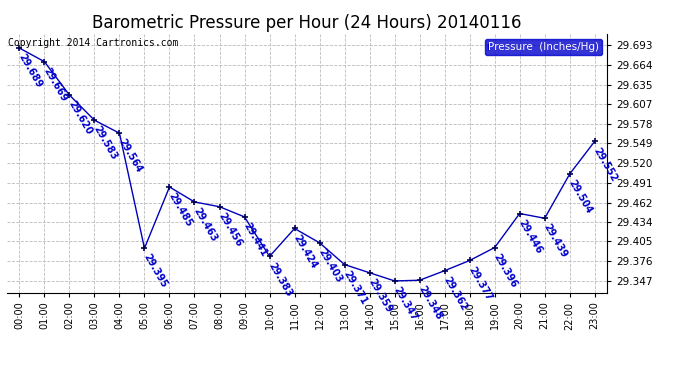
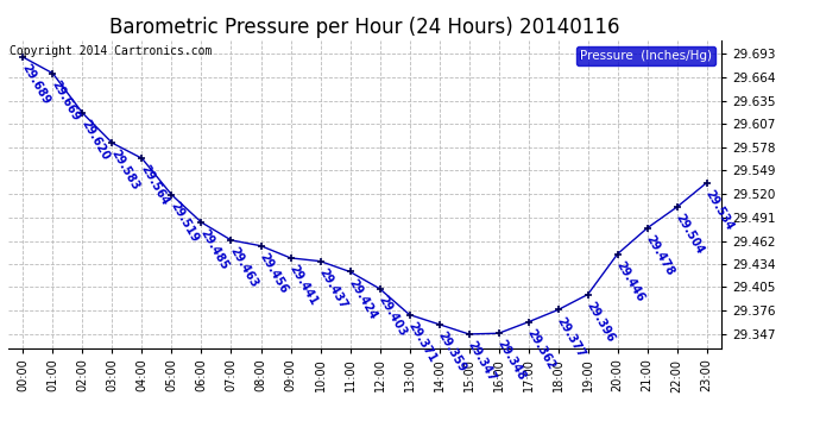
05:00: 29.395 -> 29.519
10:00: 29.383 -> 29.437
21:00: 29.439 -> 29.478
23:00: 29.552 -> 29.534
